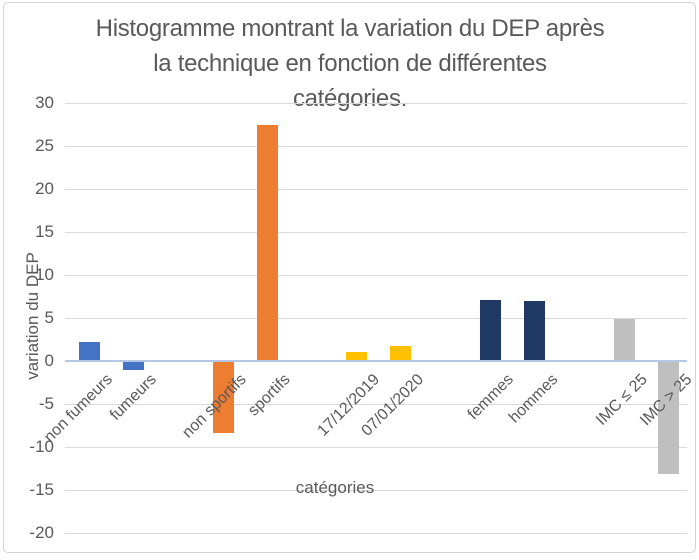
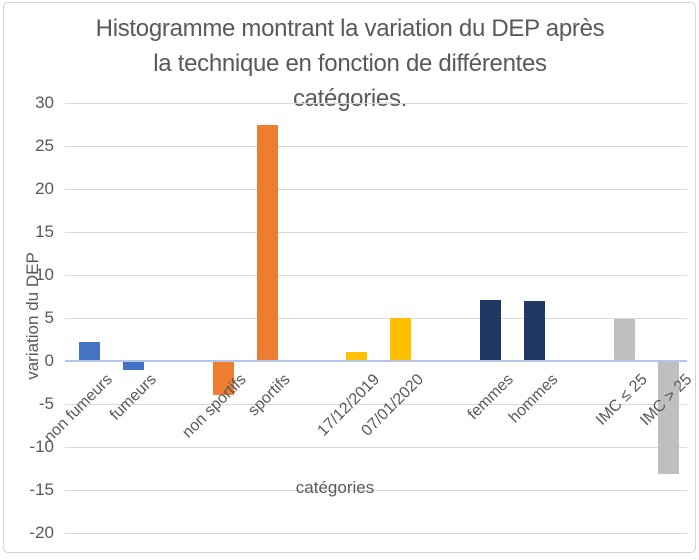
non sportifs: -8 -> -4
07/01/2020: 2 -> 5
